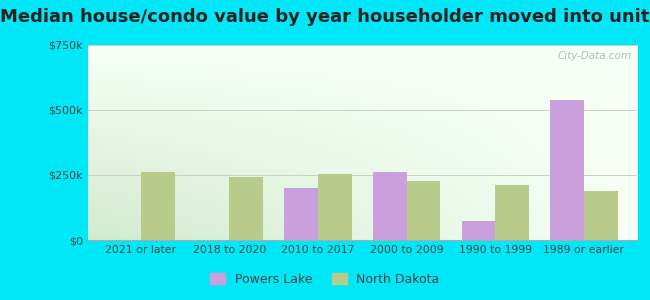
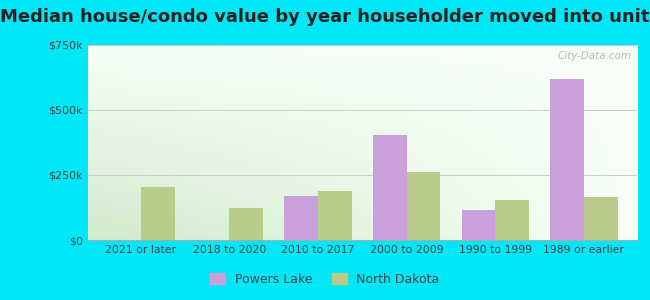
North Dakota/2021 or later: $262k -> $205k
North Dakota/2018 to 2020: $242k -> $125k
Powers Lake/2010 to 2017: $200k -> $170k
North Dakota/2010 to 2017: $253k -> $190k
Powers Lake/2000 to 2009: $262k -> $405k
North Dakota/2000 to 2009: $228k -> $260k
Powers Lake/1990 to 1999: $75k -> $115k
North Dakota/1990 to 1999: $210k -> $155k
Powers Lake/1989 or earlier: $540k -> $620k
North Dakota/1989 or earlier: $190k -> $165k
